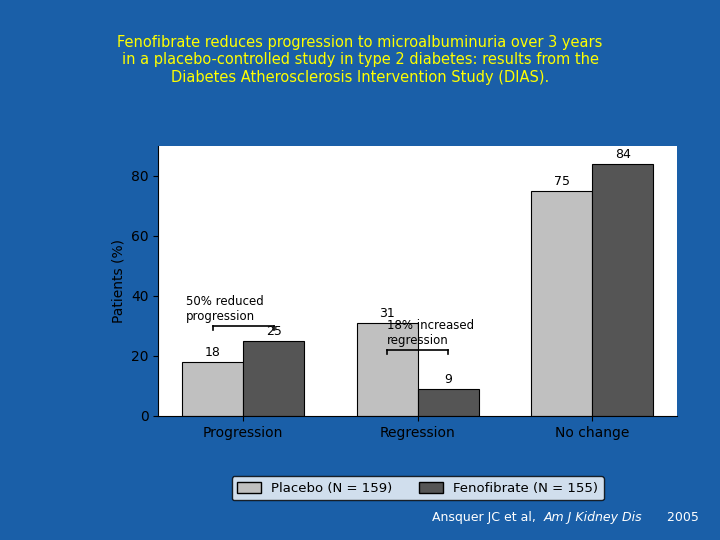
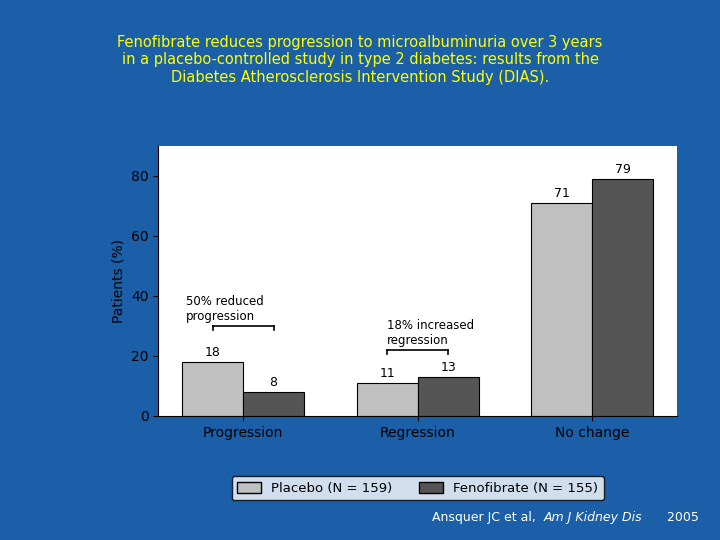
Fenofibrate (N = 155)/Progression: 25 -> 8
Placebo (N = 159)/Regression: 31 -> 11
Fenofibrate (N = 155)/Regression: 9 -> 13
Placebo (N = 159)/No change: 75 -> 71
Fenofibrate (N = 155)/No change: 84 -> 79
